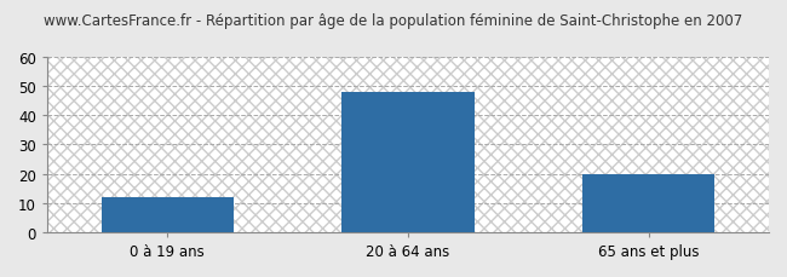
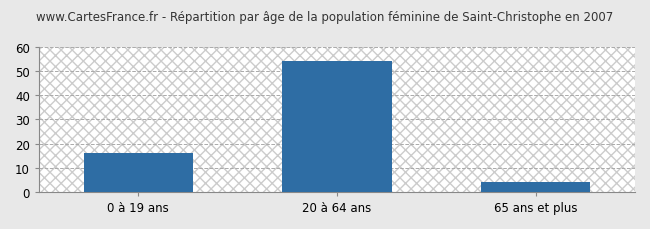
0 à 19 ans: 12 -> 16
20 à 64 ans: 48 -> 54
65 ans et plus: 20 -> 4
